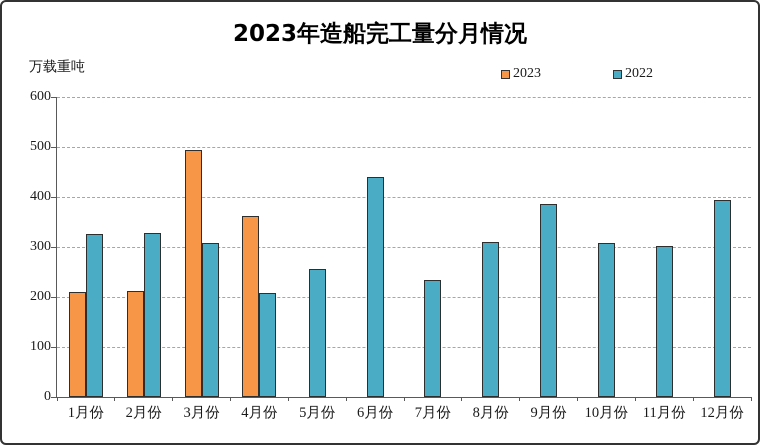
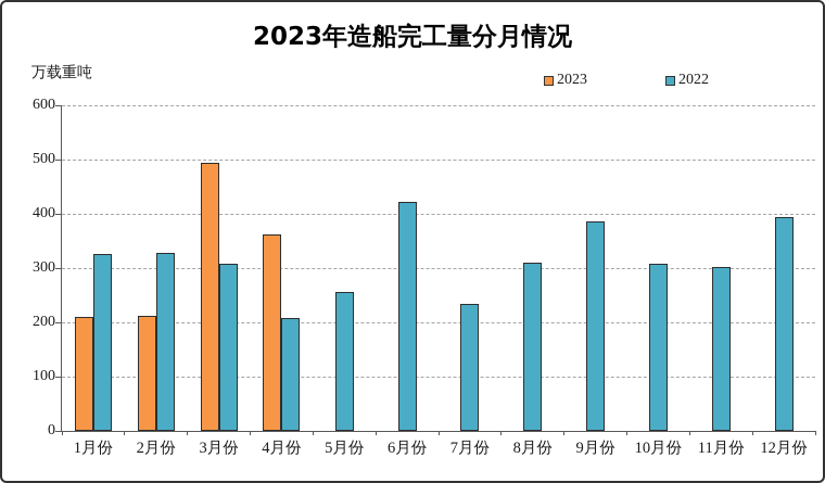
2022/6月份: 440 -> 420
